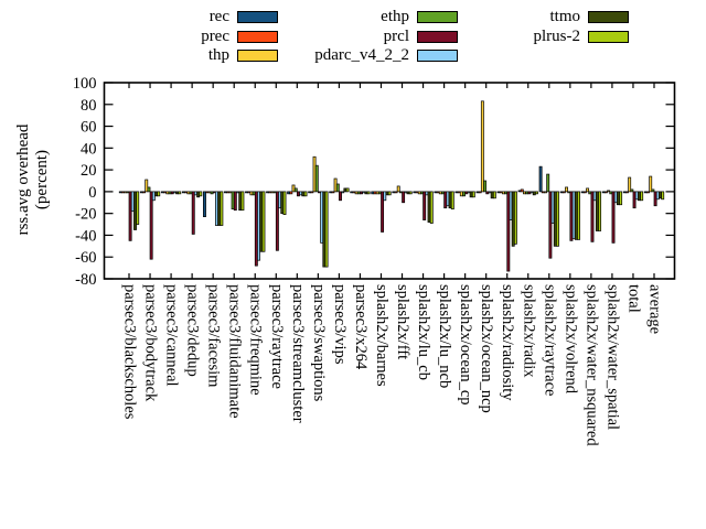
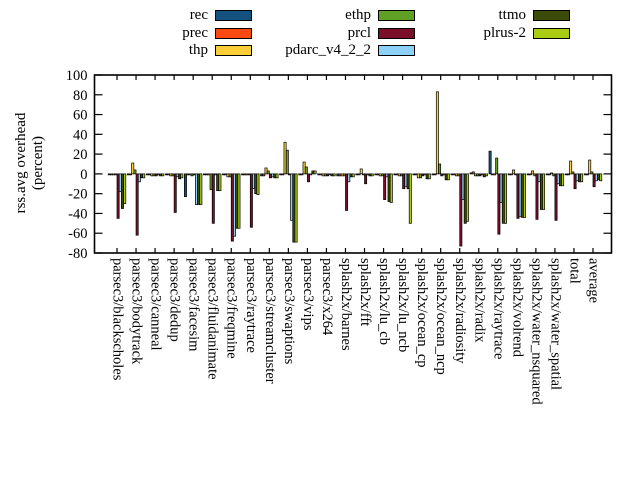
prcl/parsec3/fluidanimate: -20 -> -50
plrus-2/splash2x/lu_ncb: -20 -> -50
